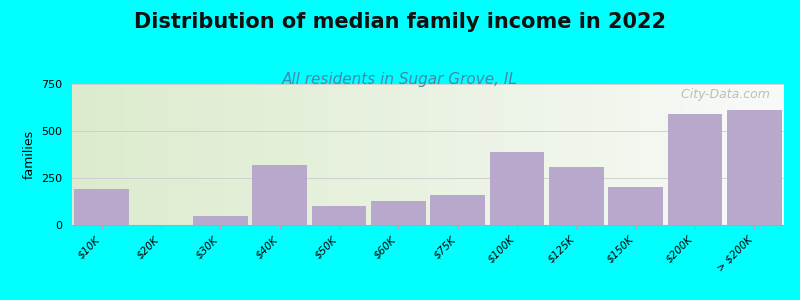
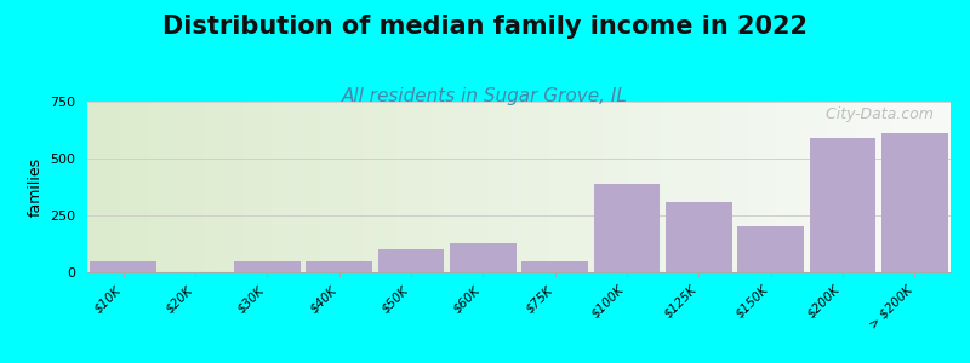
$10K: 190 -> 50
$40K: 320 -> 50
$75K: 160 -> 50
